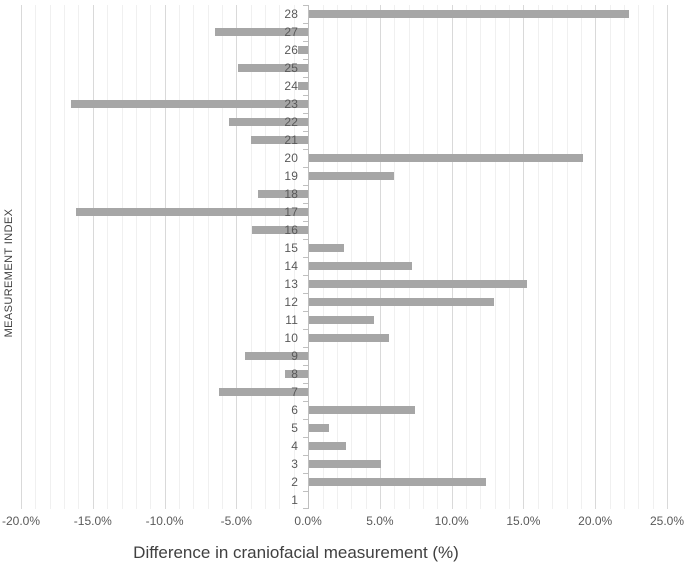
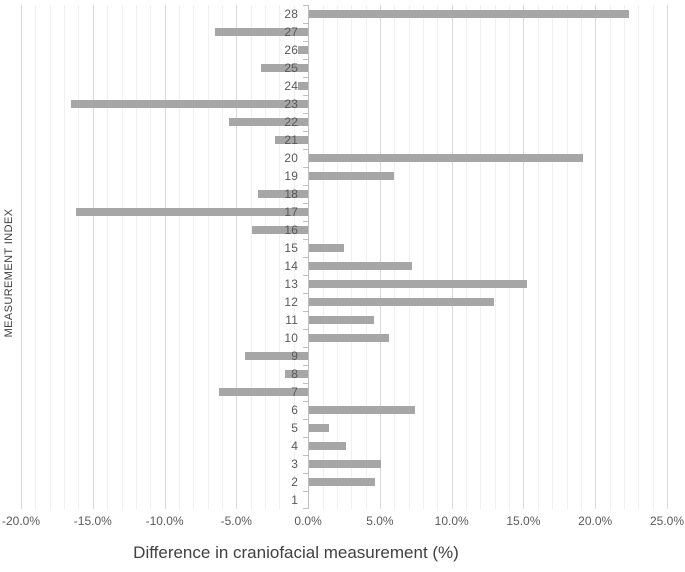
2: 12.3% -> 4.6%
21: -4.0% -> -2.3%
25: -4.9% -> -3.3%
